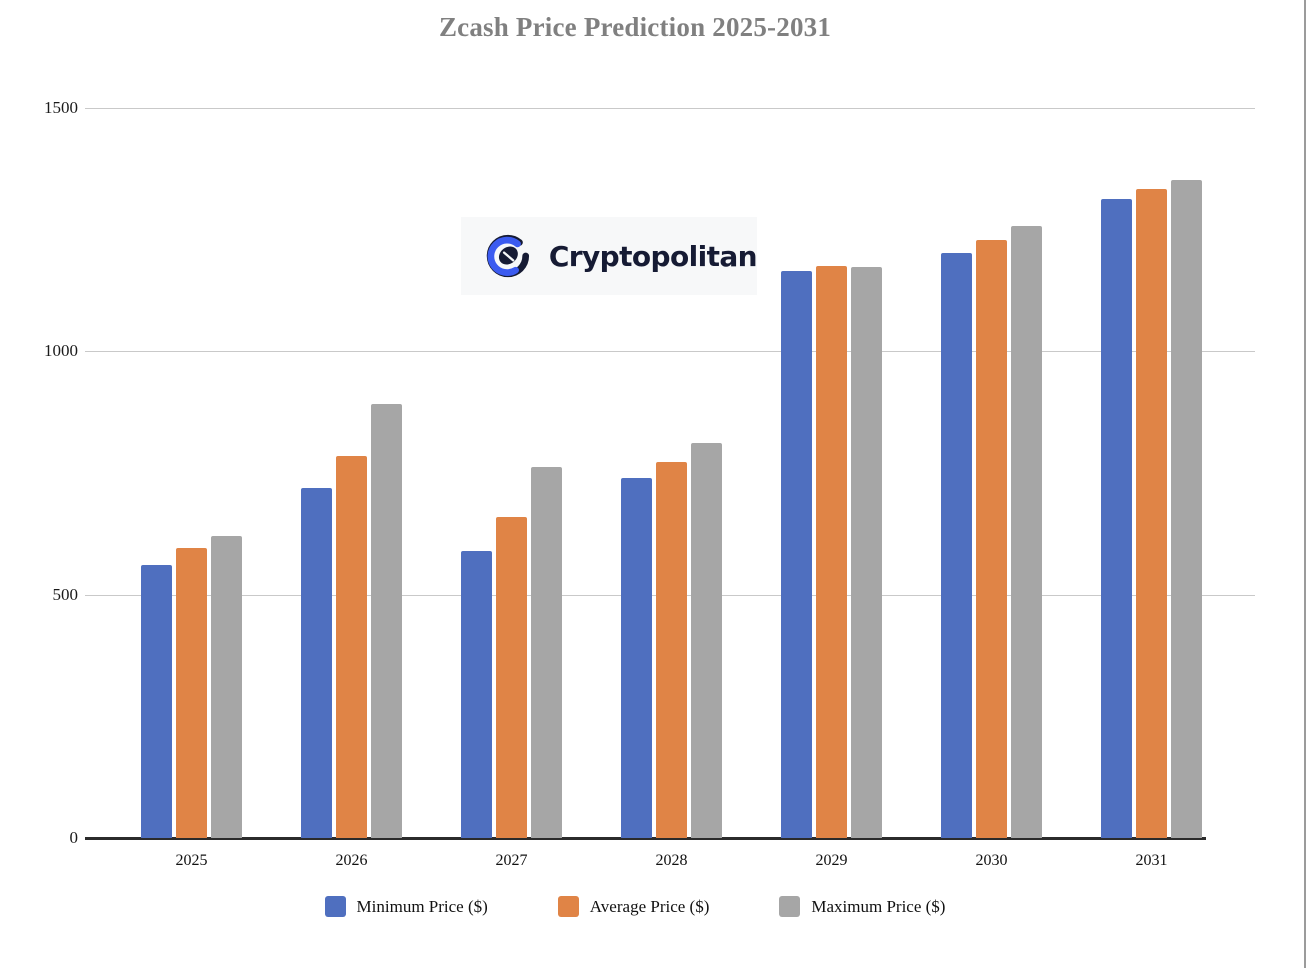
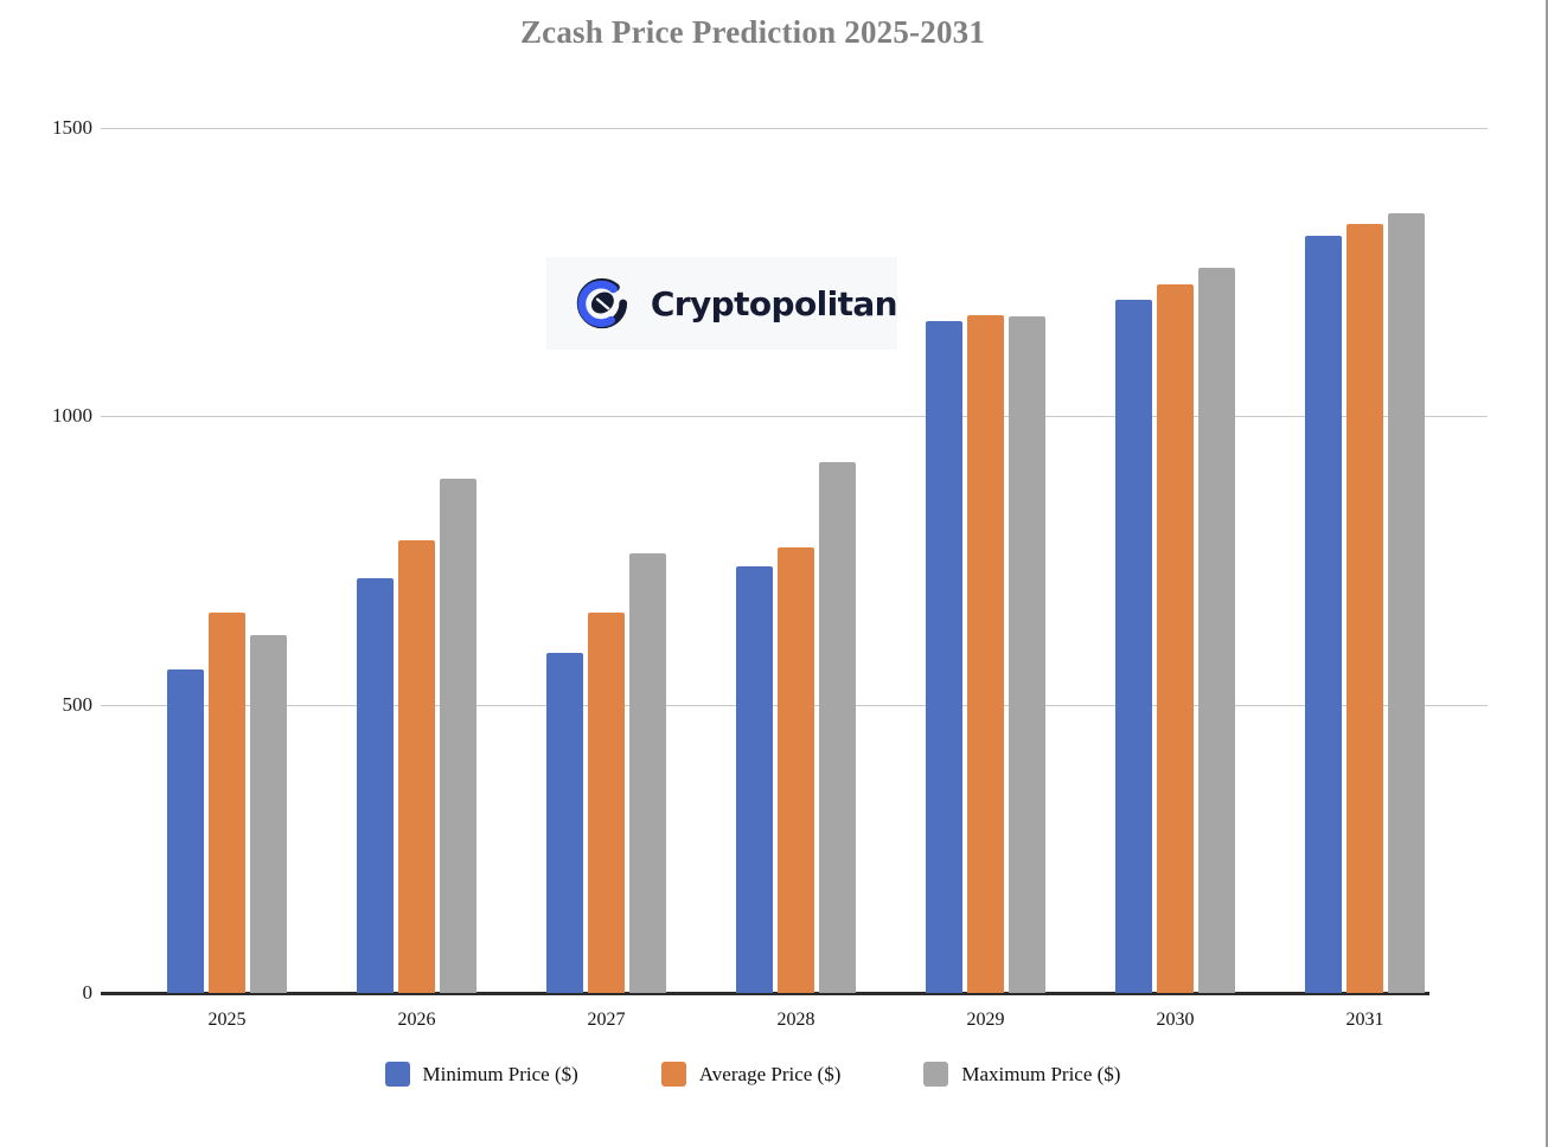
Average Price ($)/2025: 600 -> 660
Maximum Price ($)/2028: 810 -> 920
